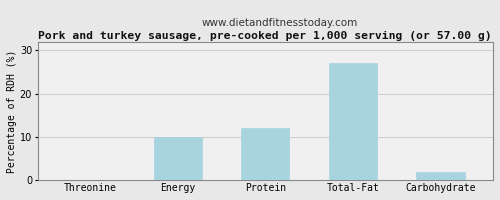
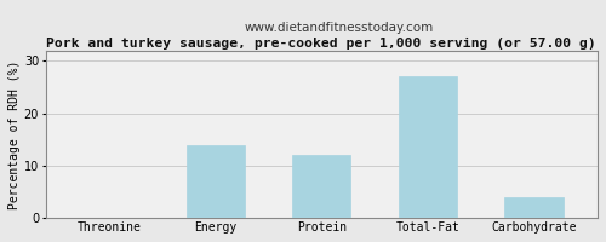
Energy: 10 -> 14
Carbohydrate: 2 -> 4
